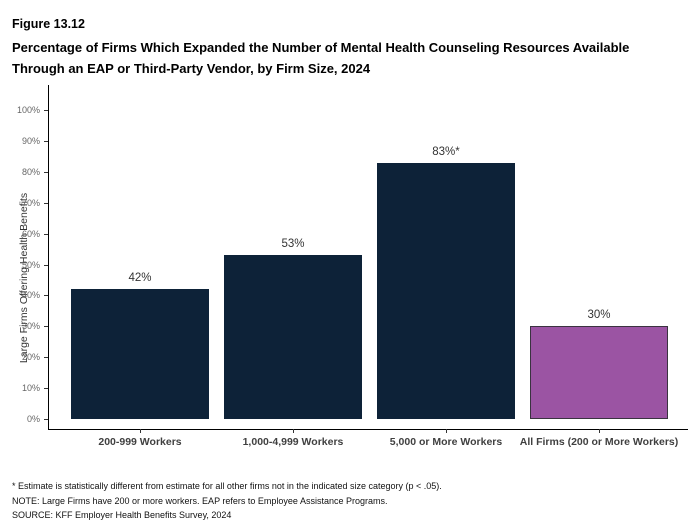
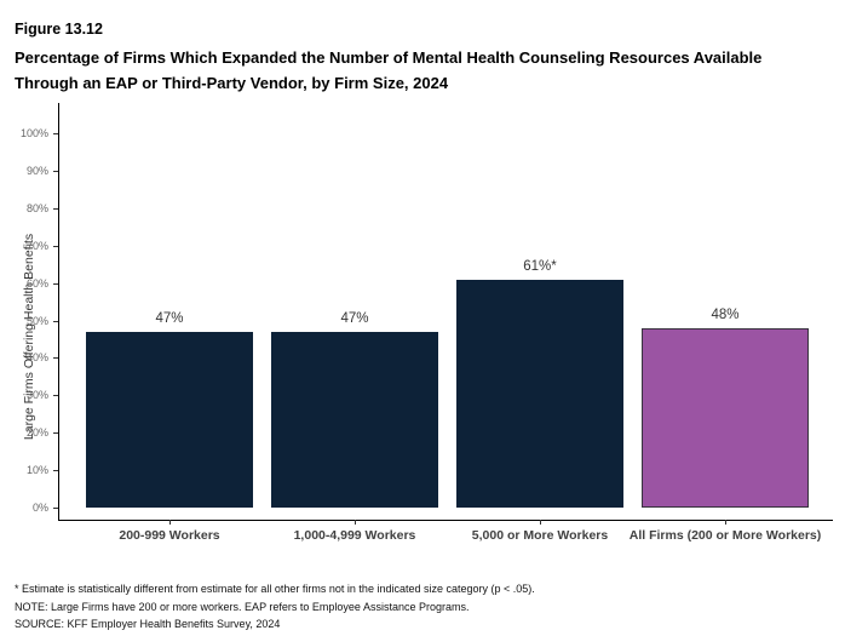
200-999 Workers: 42% -> 47%
1,000-4,999 Workers: 53% -> 47%
5,000 or More Workers: 83 -> 61
All Firms (200 or More Workers): 30% -> 48%
